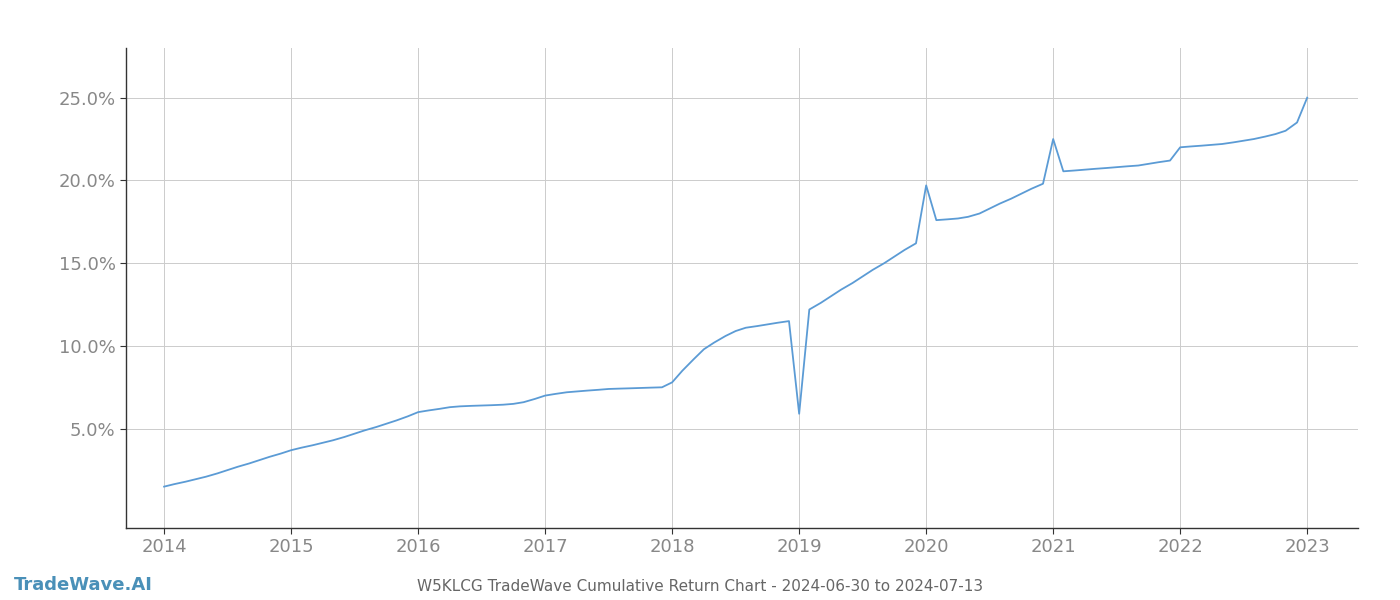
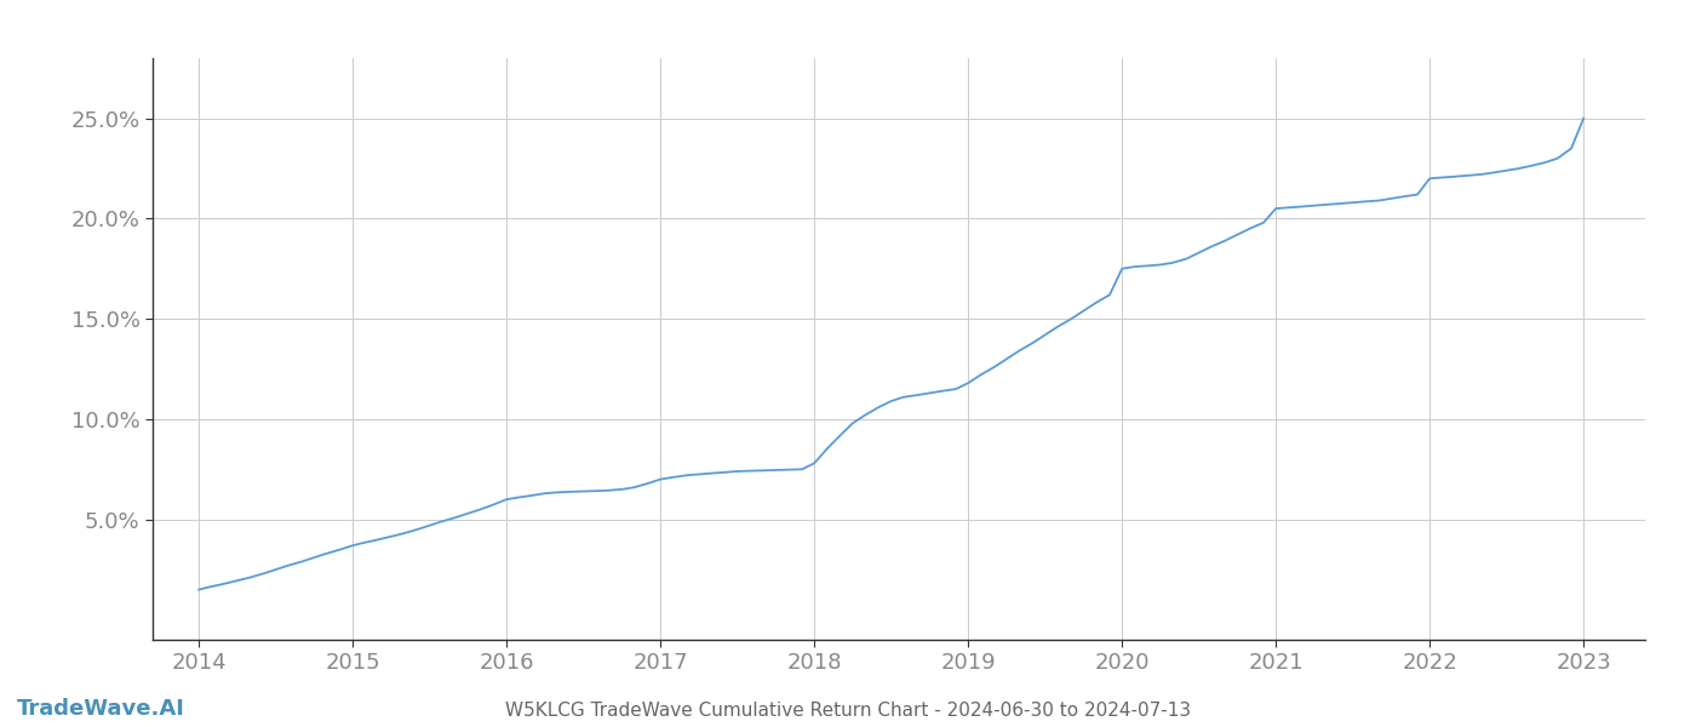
2019: 5.9% -> 11.8%
2020: 19.7% -> 17.5%
2021: 22.5% -> 20.5%
